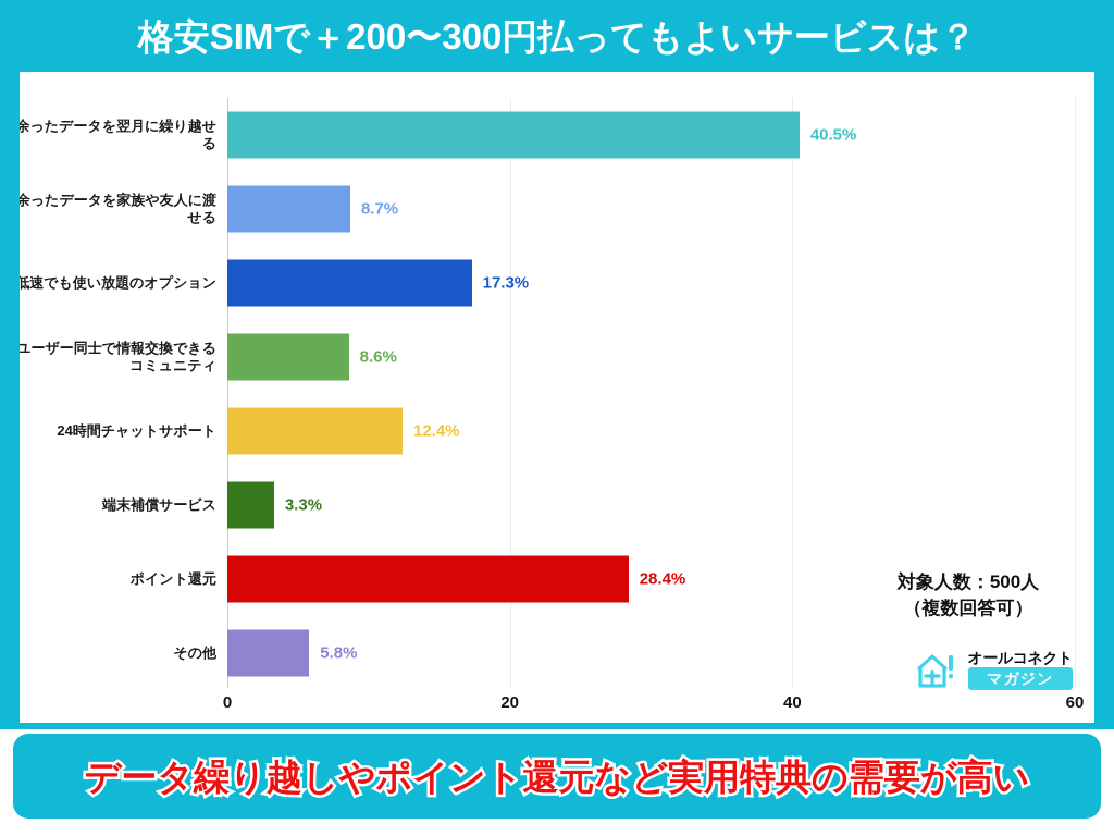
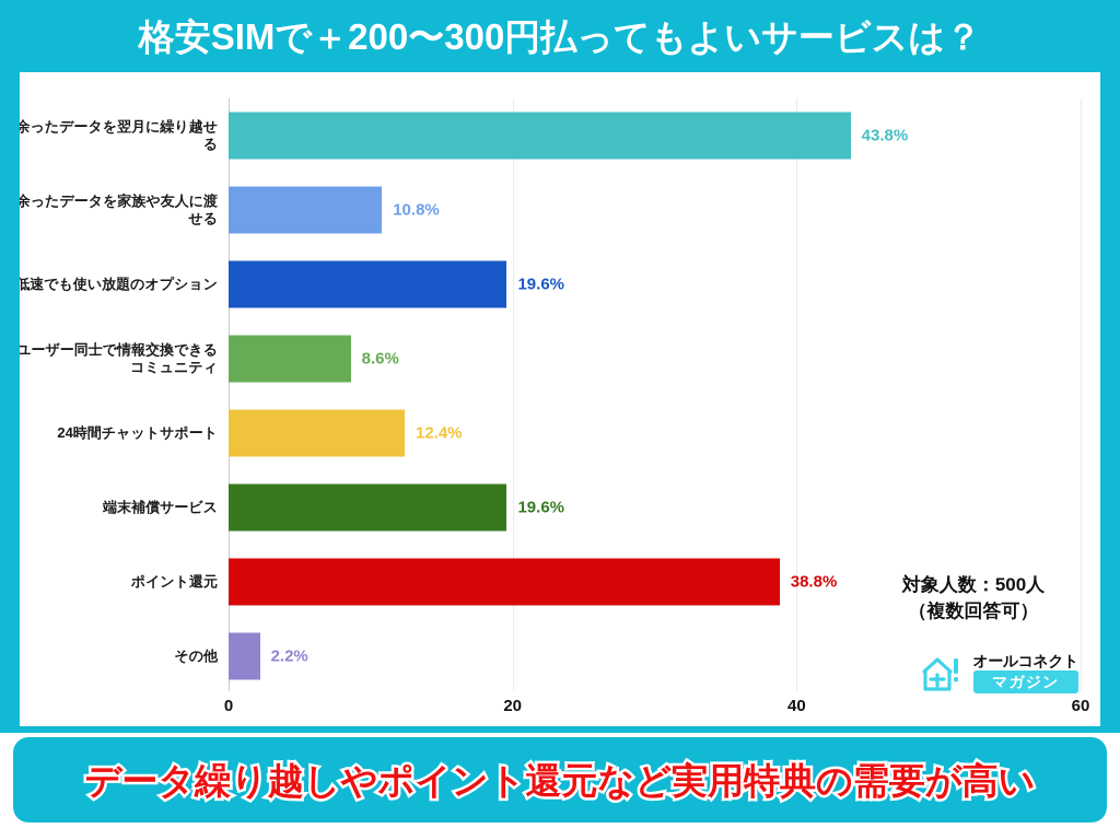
余ったデータを翌月に繰り越せる: 40.5% -> 43.8%
余ったデータを家族や友人に渡せる: 8.7% -> 10.8%
低速でも使い放題のオプション: 17.3% -> 19.6%
端末補償サービス: 3.3% -> 19.6%
ポイント還元: 28.4% -> 38.8%
その他: 5.8% -> 2.2%
